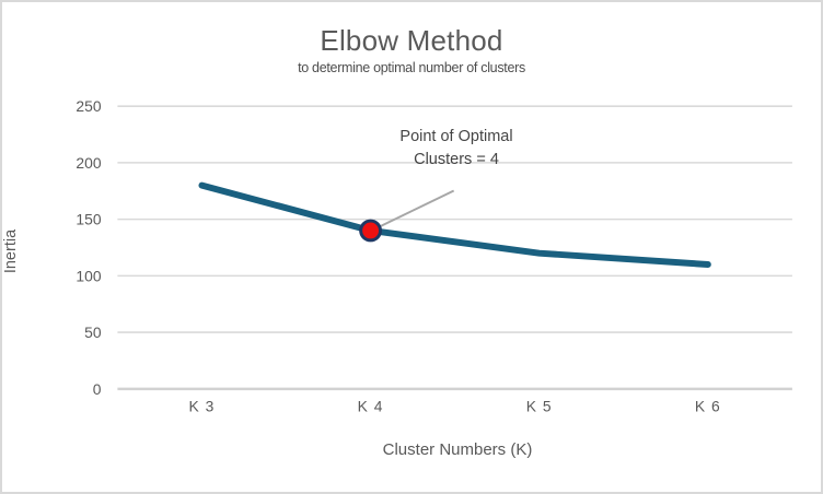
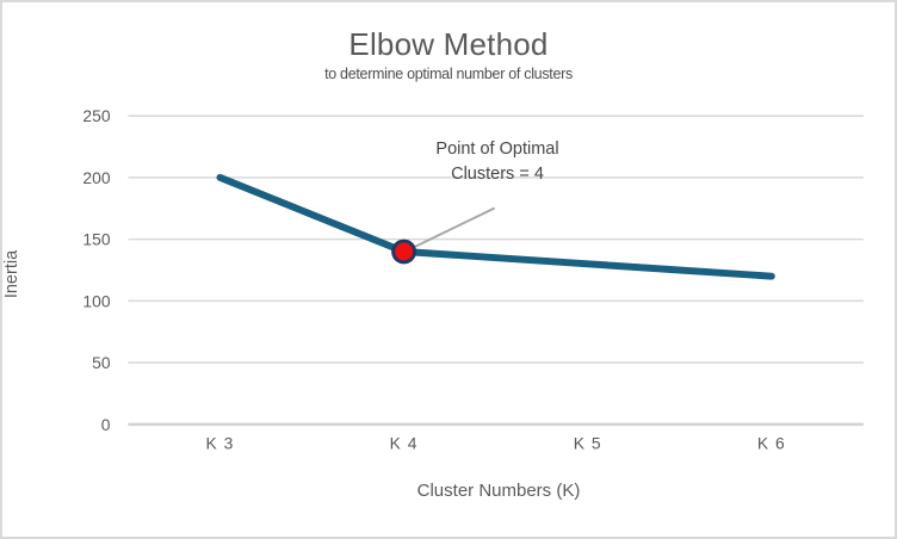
K 3: 180 -> 200
K 5: 120 -> 130
K 6: 110 -> 120
